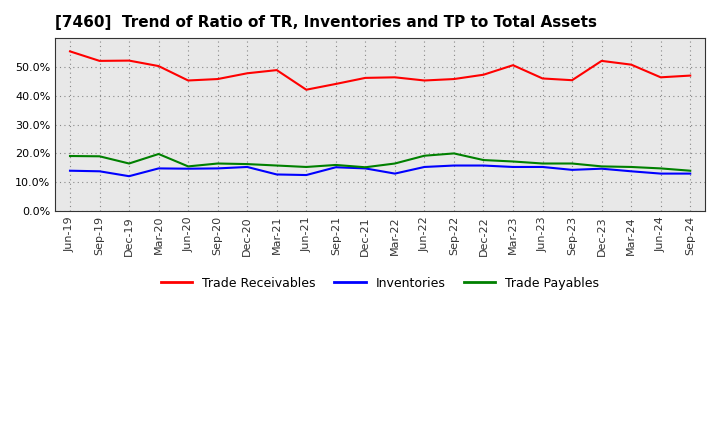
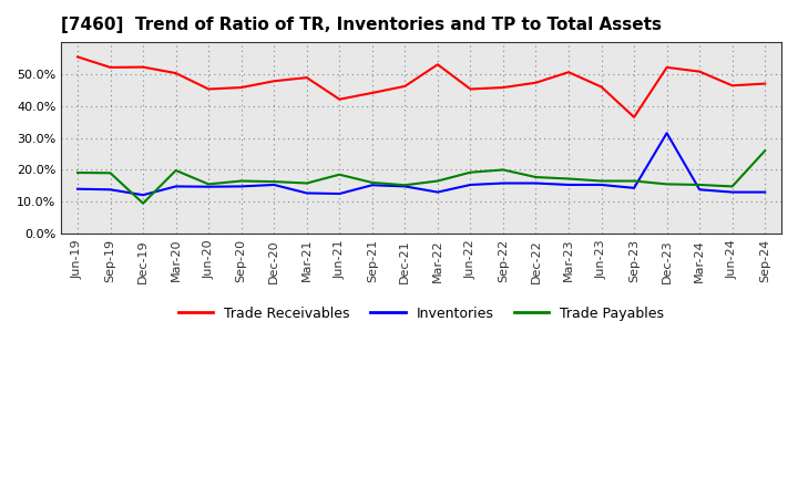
Trade Payables/Dec-19: 16.5% -> 9.5%
Trade Payables/Jun-21: 15.3% -> 18.5%
Trade Receivables/Mar-22: 46.4% -> 53.0%
Trade Receivables/Sep-23: 45.4% -> 36.5%
Inventories/Dec-23: 14.7% -> 31.5%
Trade Payables/Sep-24: 14.0% -> 26.0%
